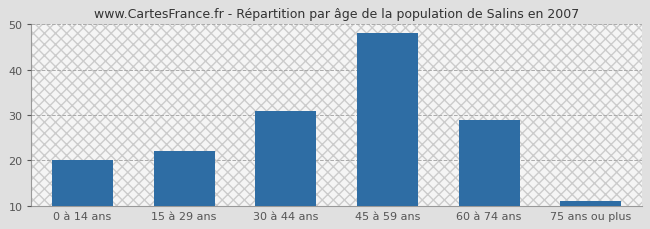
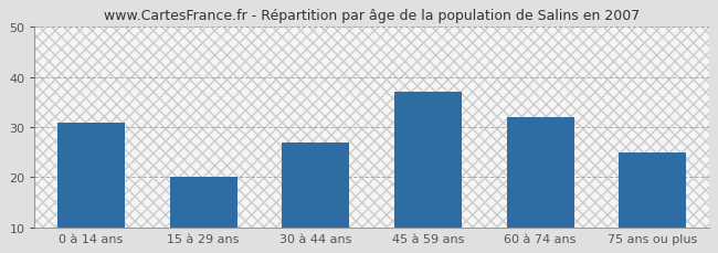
0 à 14 ans: 20 -> 31
15 à 29 ans: 22 -> 20
30 à 44 ans: 31 -> 27
45 à 59 ans: 48 -> 37
60 à 74 ans: 29 -> 32
75 ans ou plus: 11 -> 25
